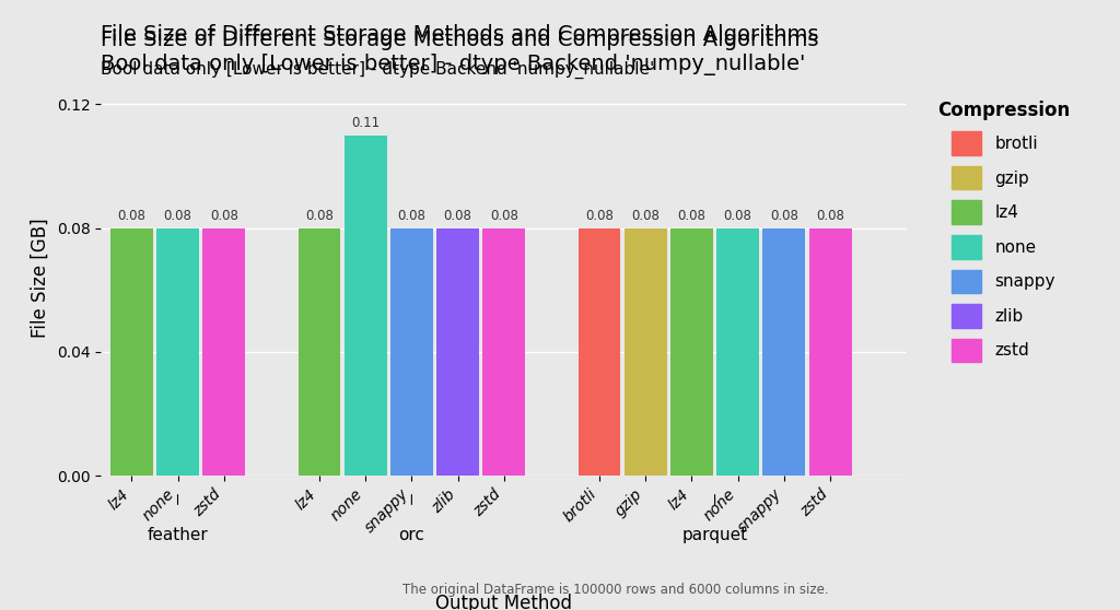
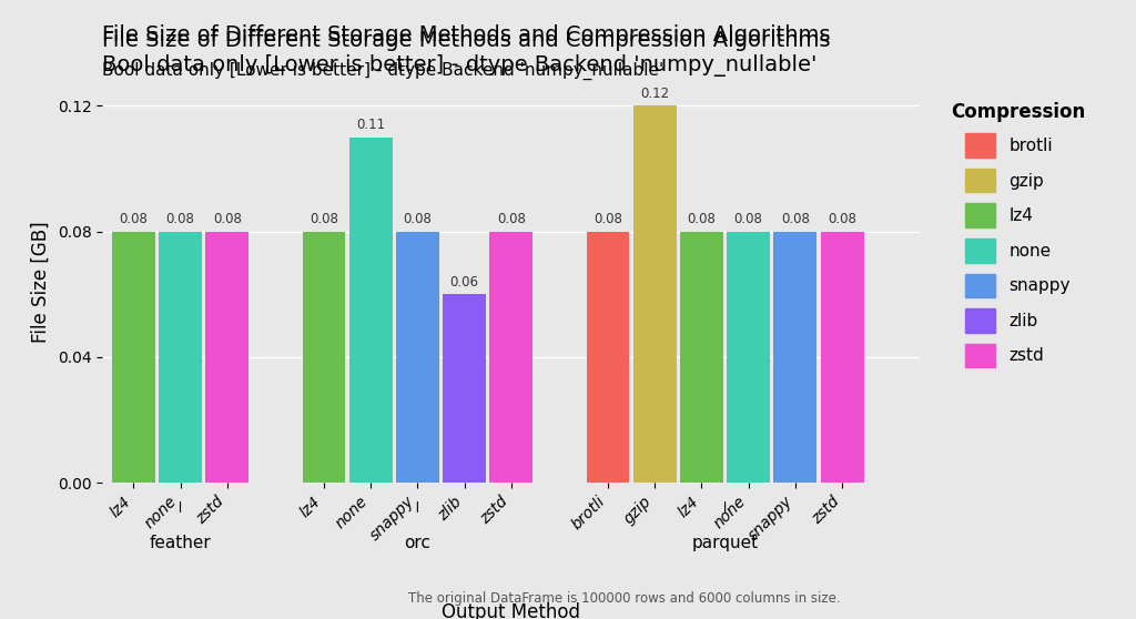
zlib: 0.08 -> 0.06
gzip: 0.08 -> 0.12
